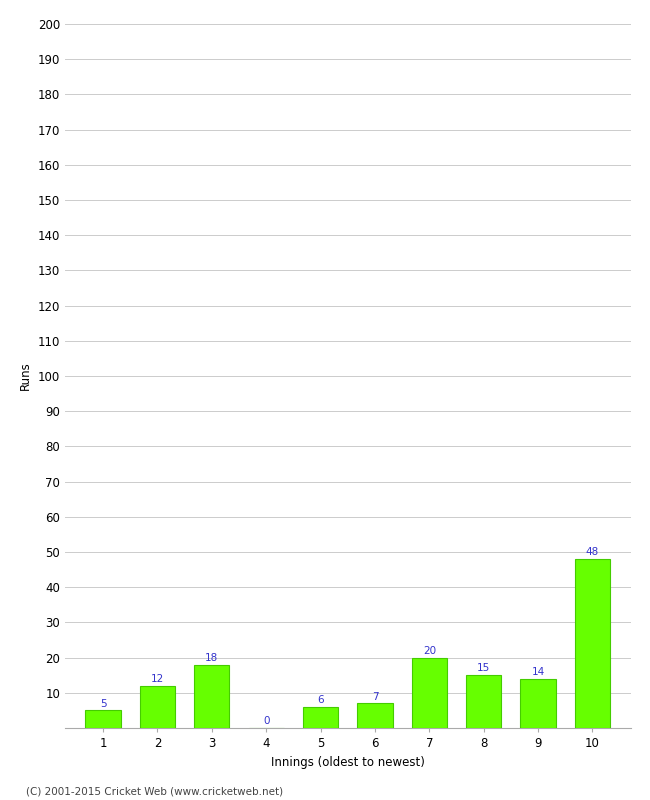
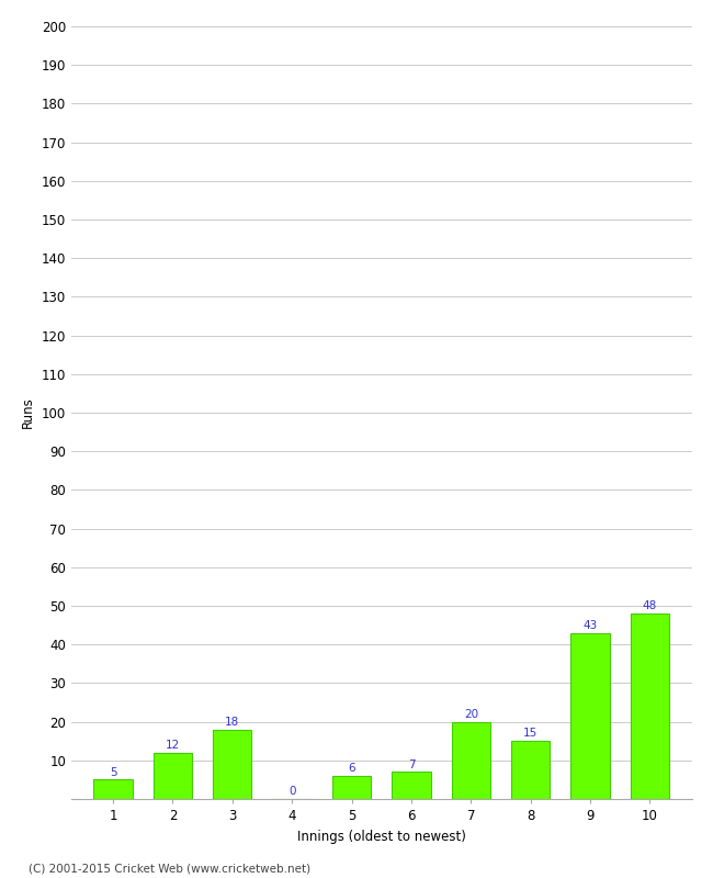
9: 14 -> 43
